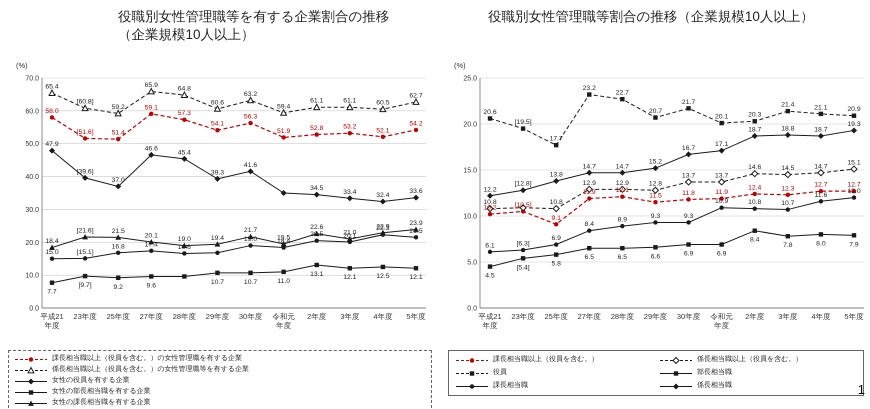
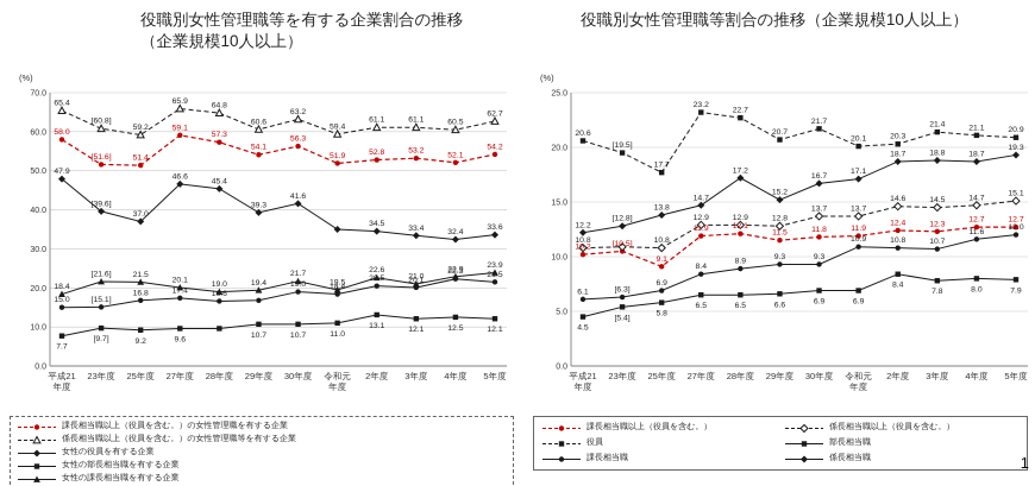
役職別女性管理職等割合の推移（企業規模10人以上）/係長相当職/28年度: 14.7 -> 17.2
